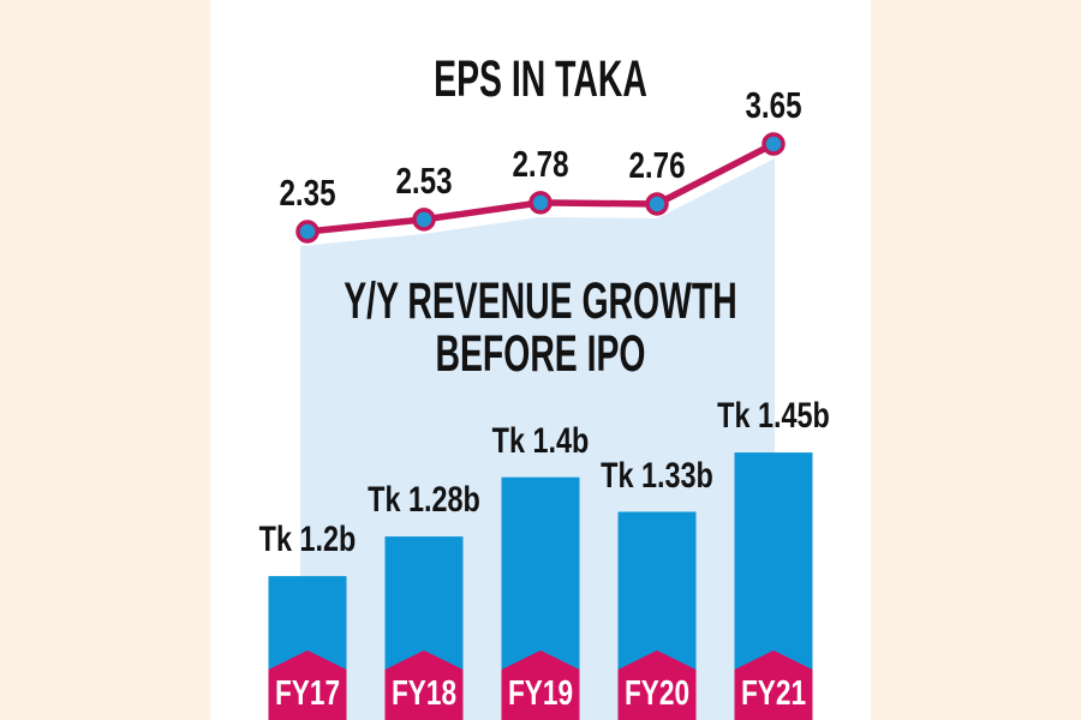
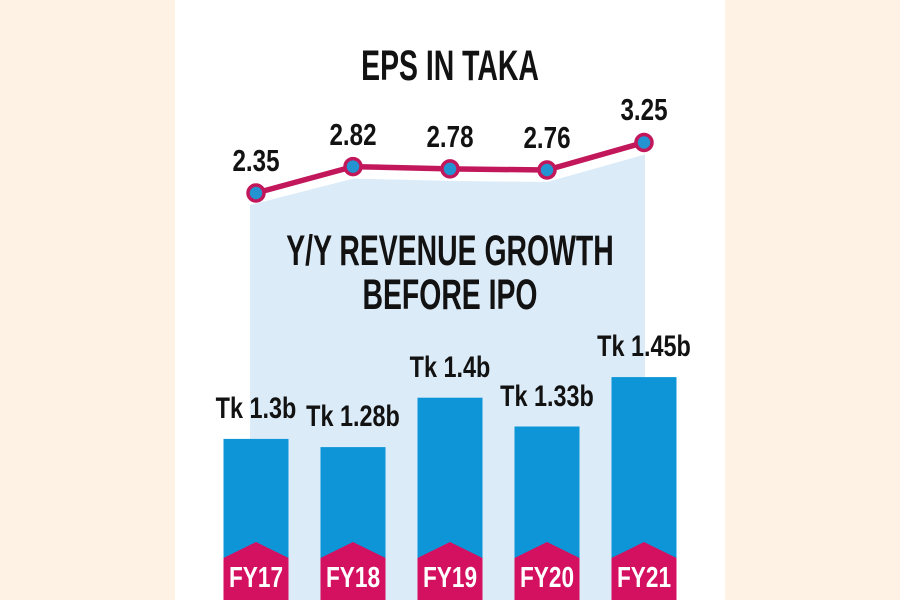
EPS IN TAKA/FY18: 2.53 -> 2.82
EPS IN TAKA/FY21: 3.65 -> 3.25
Y/Y REVENUE GROWTH BEFORE IPO/FY17: 1.2b -> 1.3b
